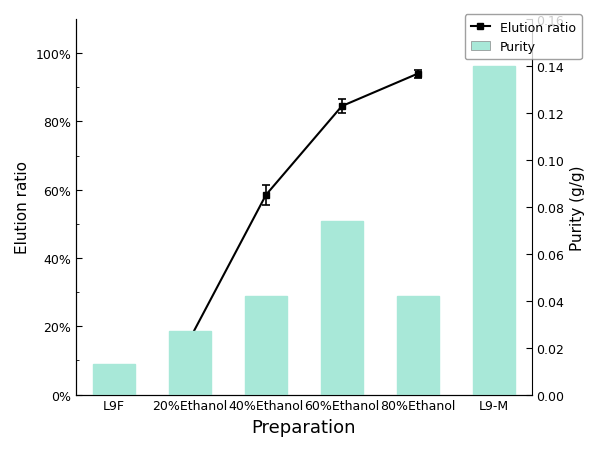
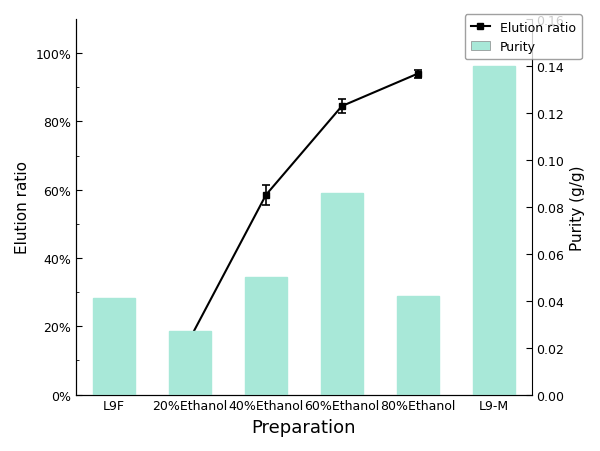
Purity/L9F: 0.013 -> 0.041
Purity/40%Ethanol: 0.042 -> 0.050
Purity/60%Ethanol: 0.074 -> 0.086
